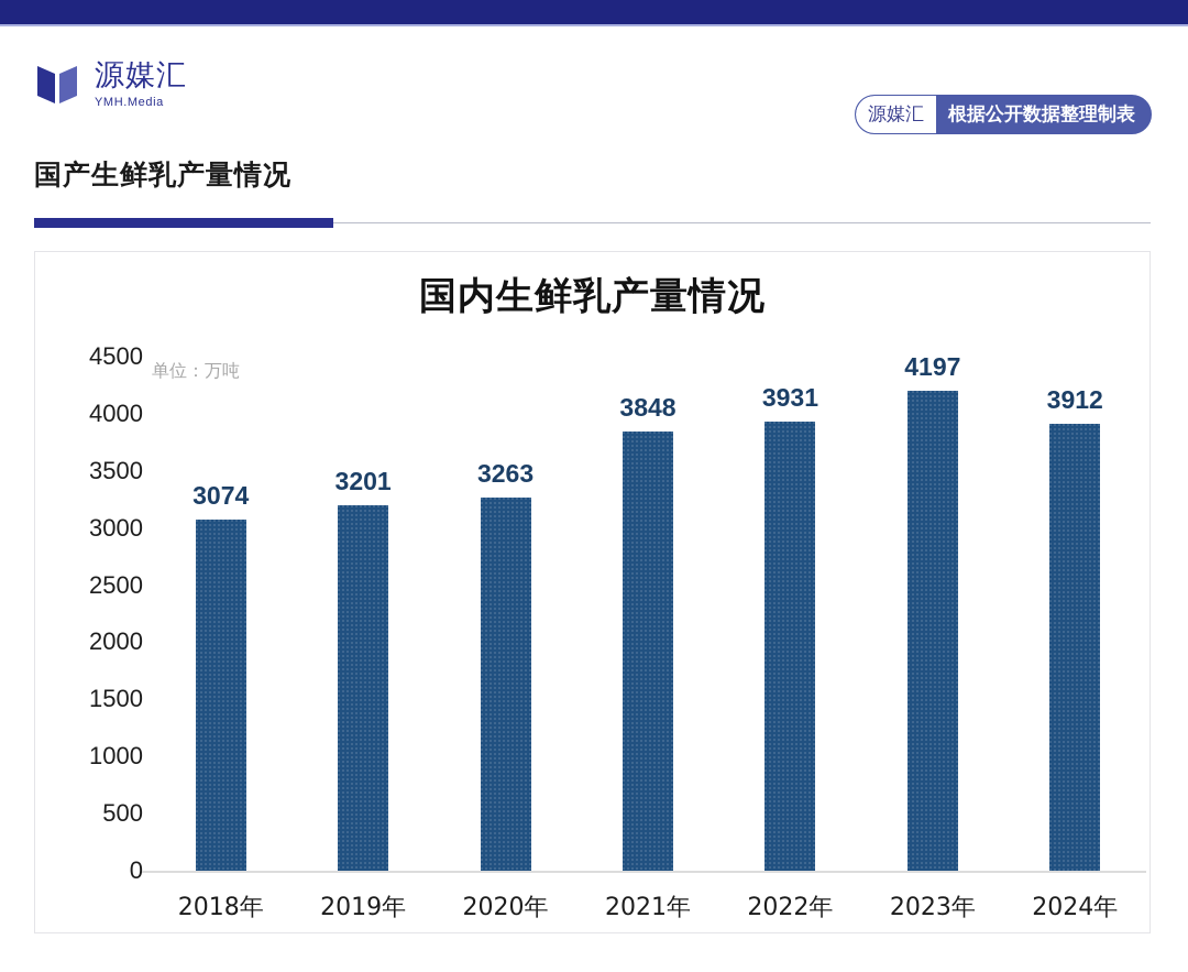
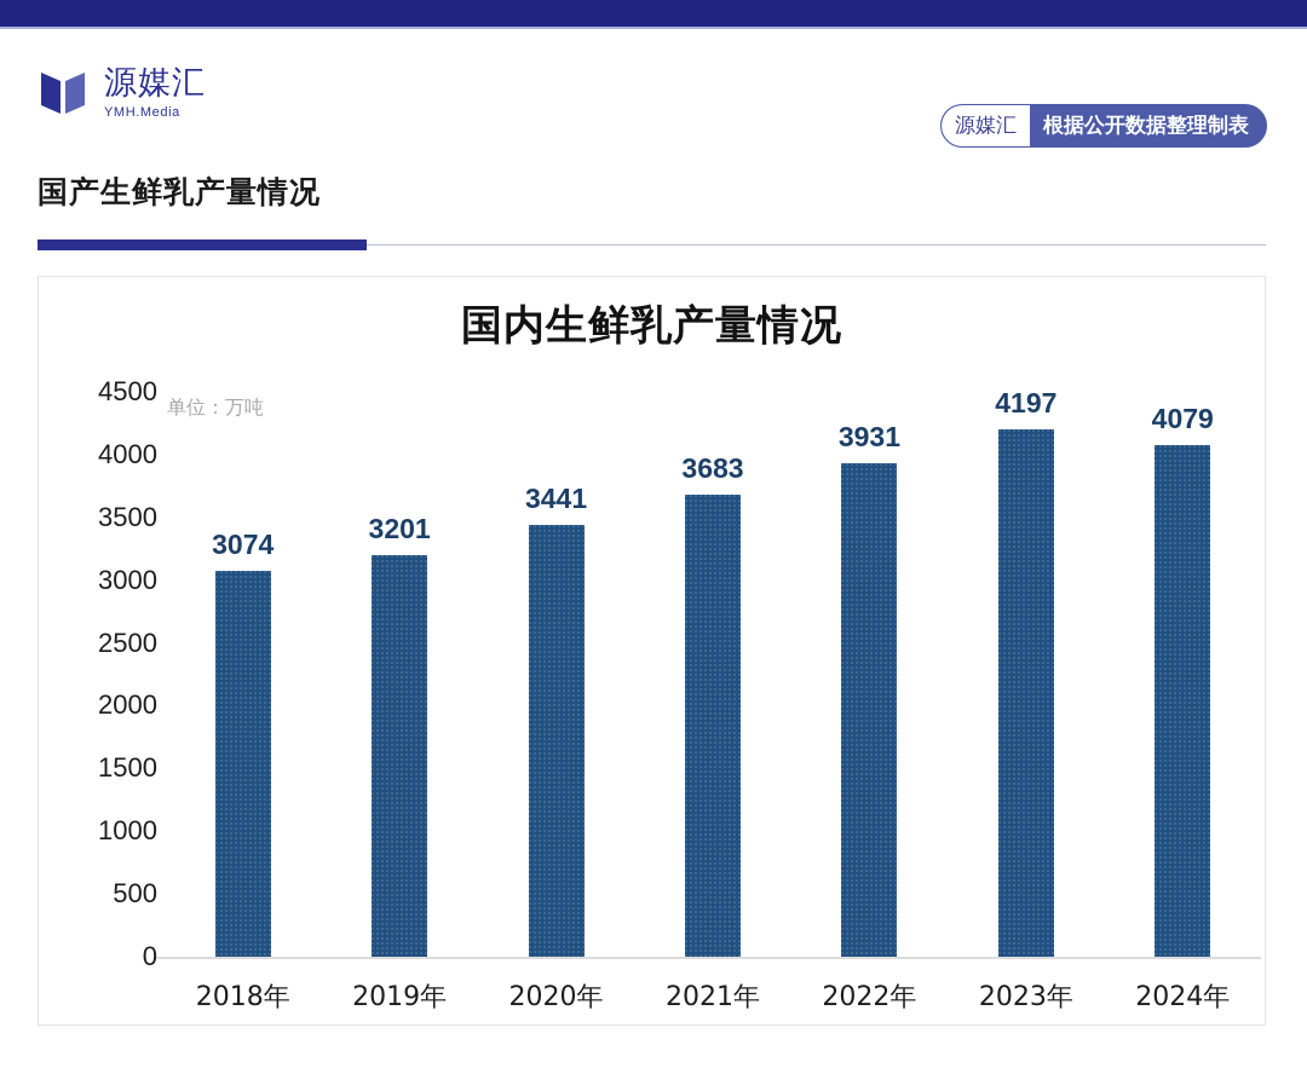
2020年: 3263 -> 3441
2021年: 3848 -> 3683
2024年: 3912 -> 4079
